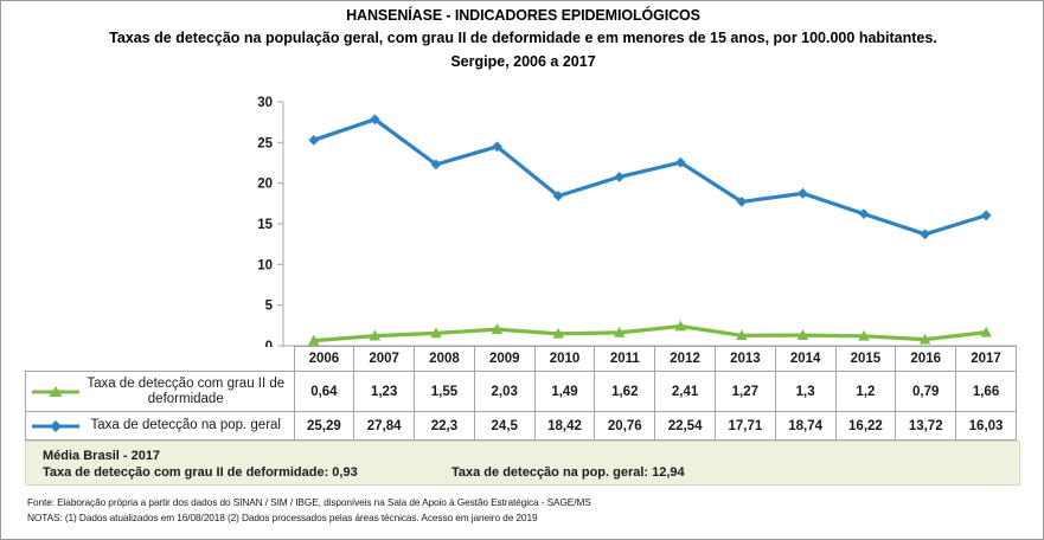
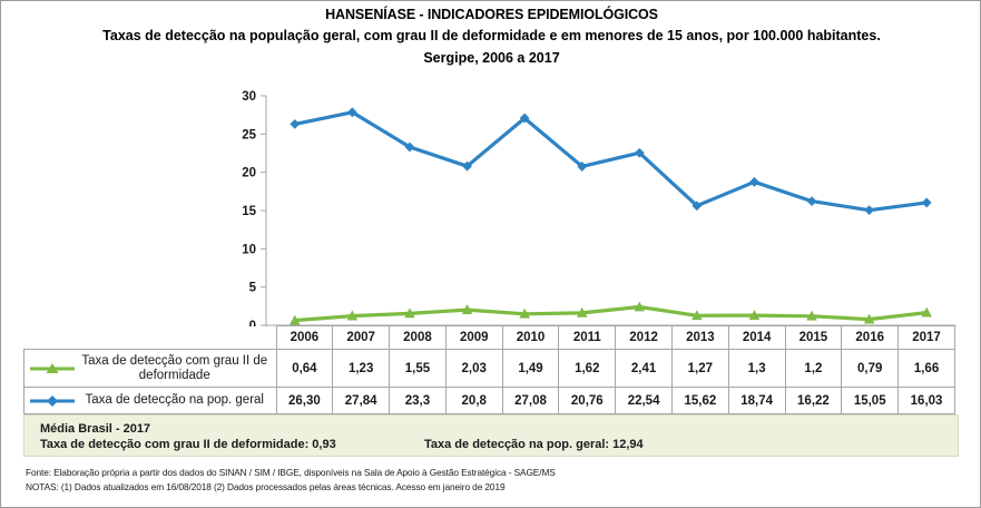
Taxa de detecção na pop. geral/2006: 25,29 -> 26,30
Taxa de detecção na pop. geral/2008: 22,3 -> 23,3
Taxa de detecção na pop. geral/2009: 24,5 -> 20,8
Taxa de detecção na pop. geral/2010: 18,42 -> 27,08
Taxa de detecção na pop. geral/2013: 17,71 -> 15,62
Taxa de detecção na pop. geral/2016: 13,72 -> 15,05
